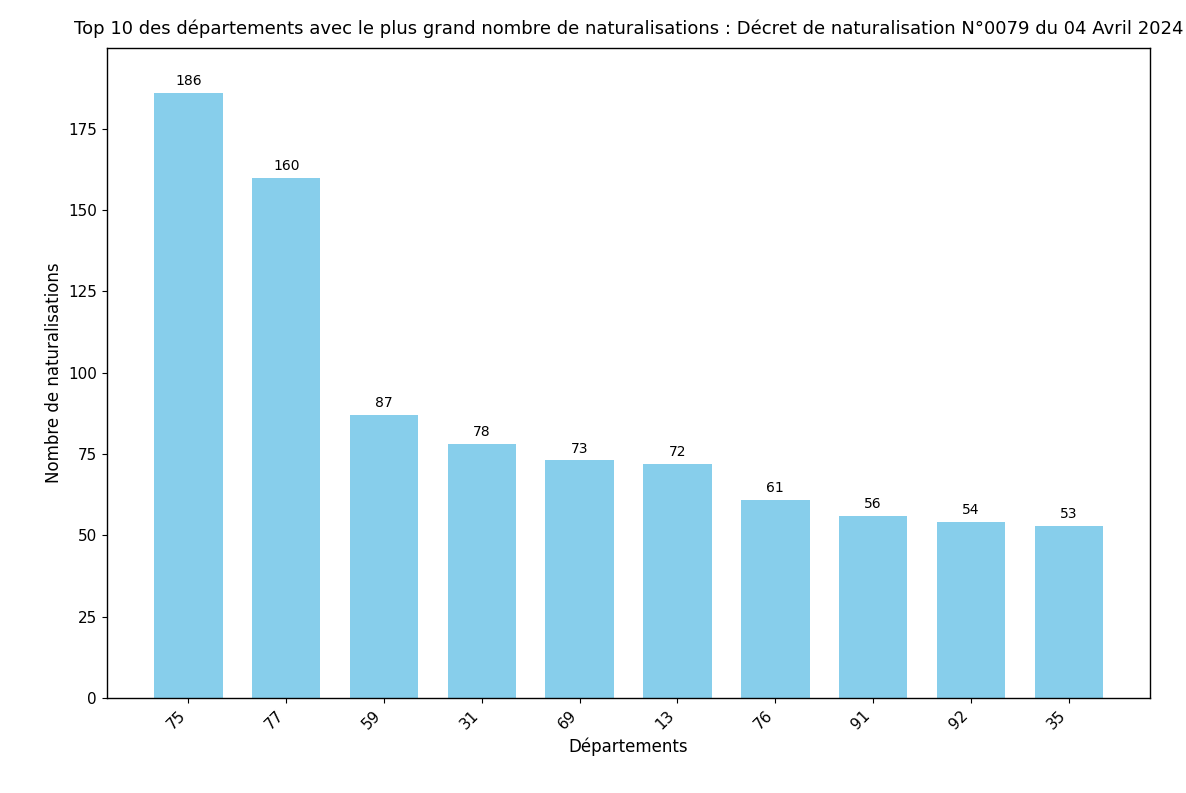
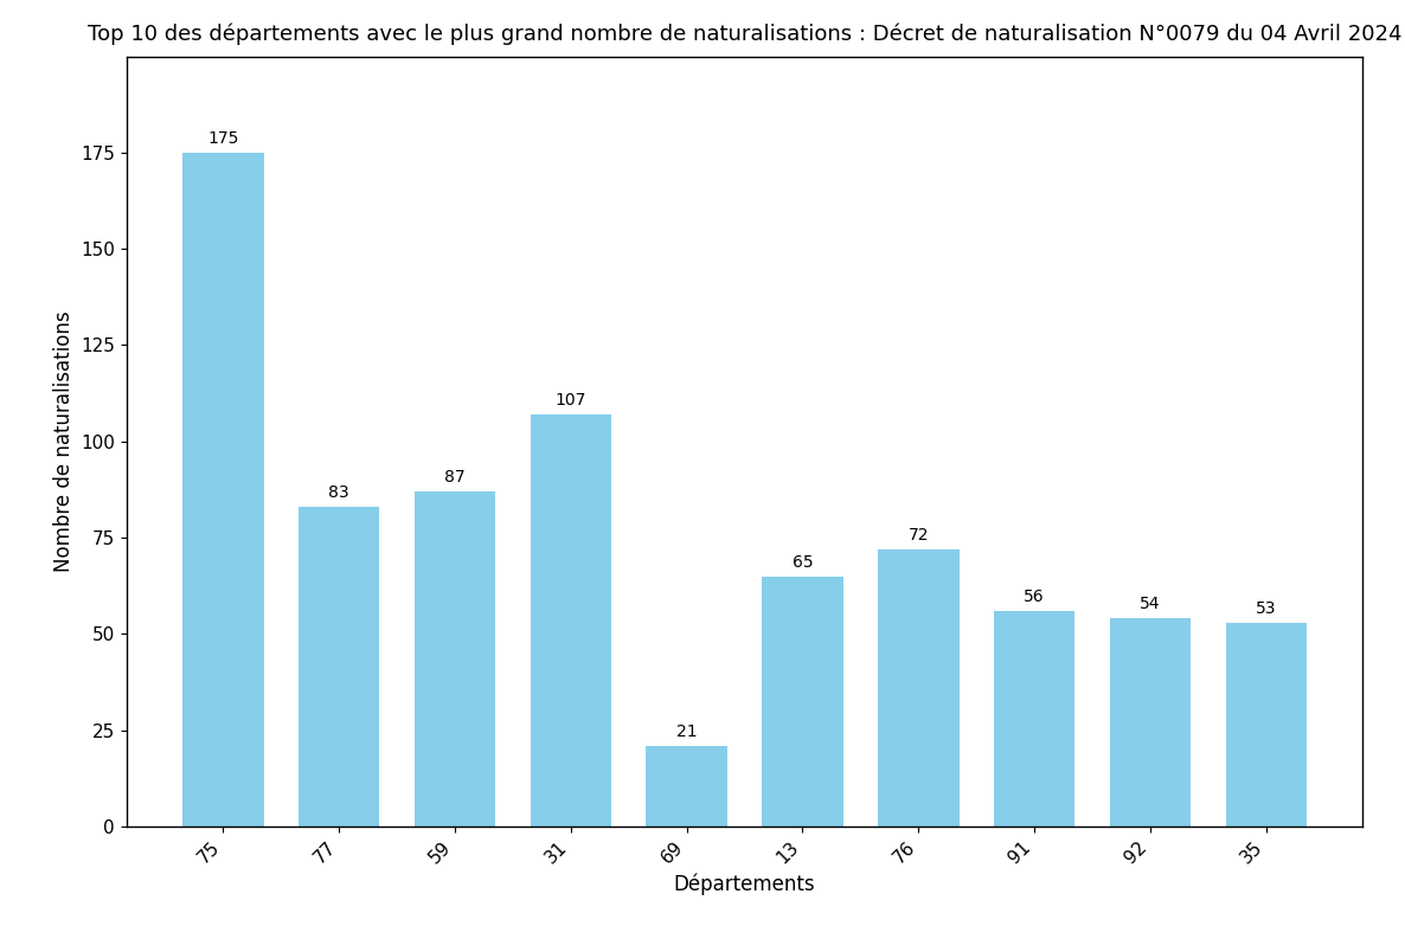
75: 186 -> 175
77: 160 -> 83
31: 78 -> 107
69: 73 -> 21
13: 72 -> 65
76: 61 -> 72
